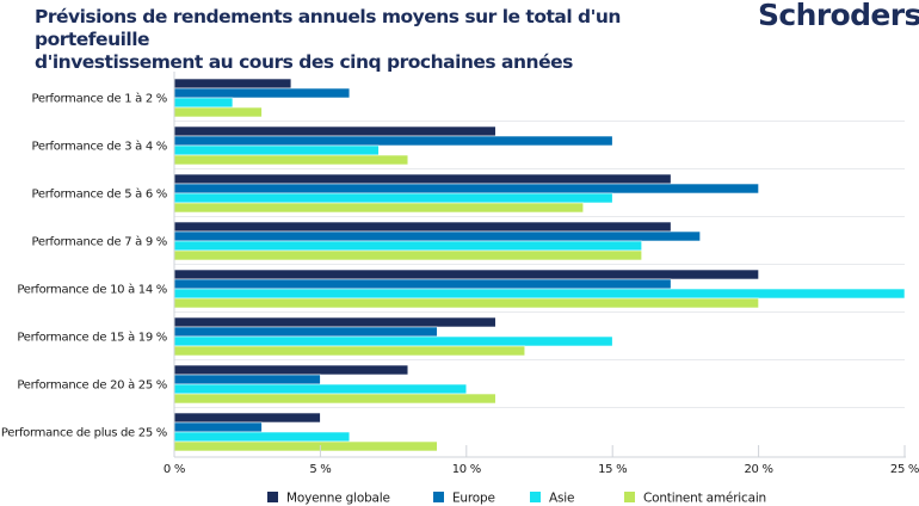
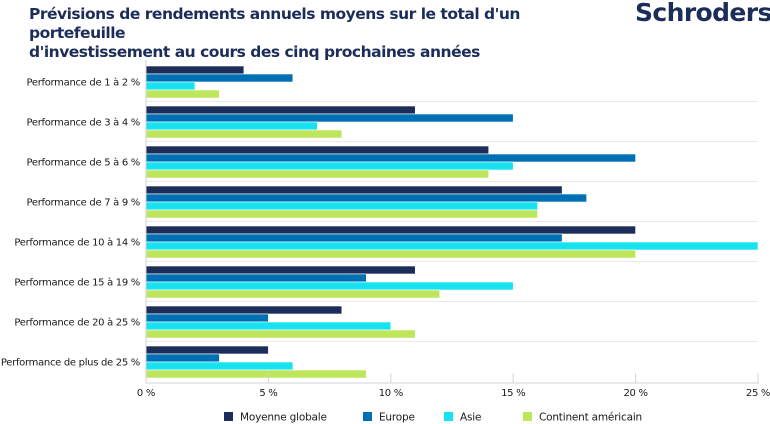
Moyenne globale/Performance de 5 à 6 %: 17% -> 14%
